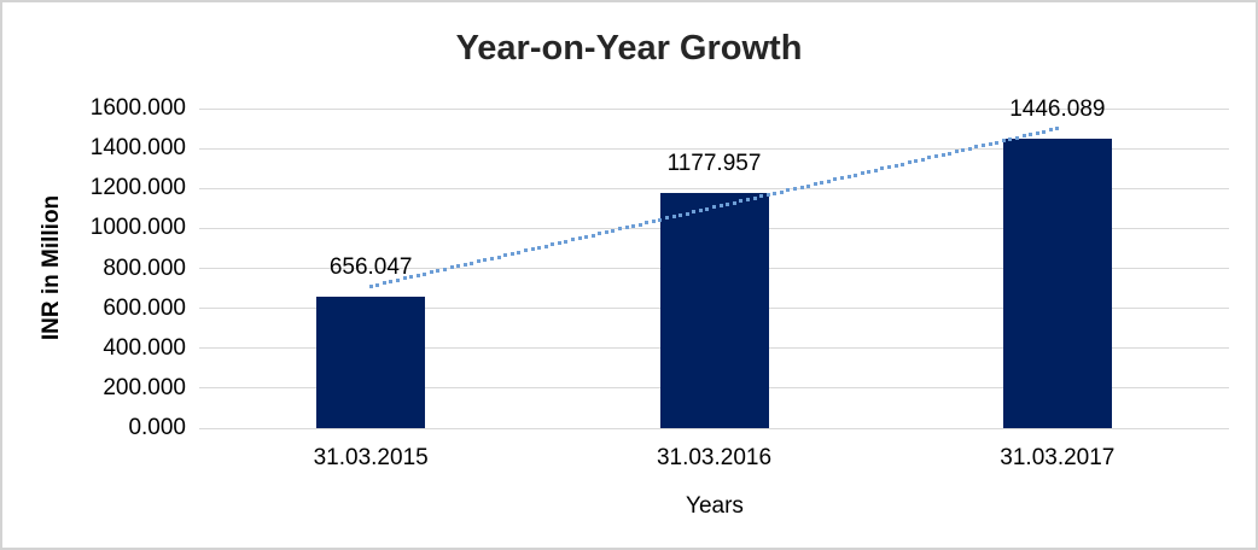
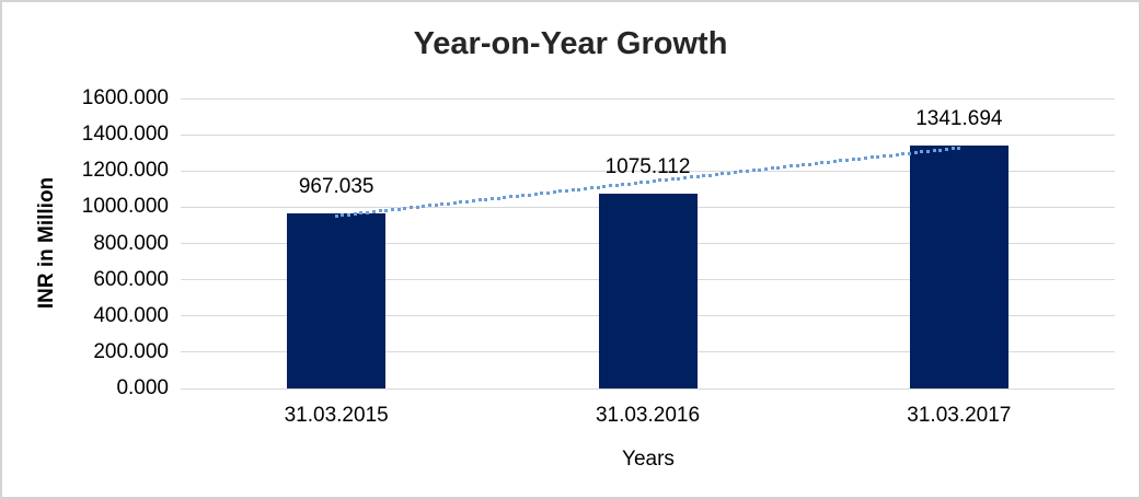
31.03.2015: 656.047 -> 967.035
31.03.2016: 1177.957 -> 1075.112
31.03.2017: 1446.089 -> 1341.694
